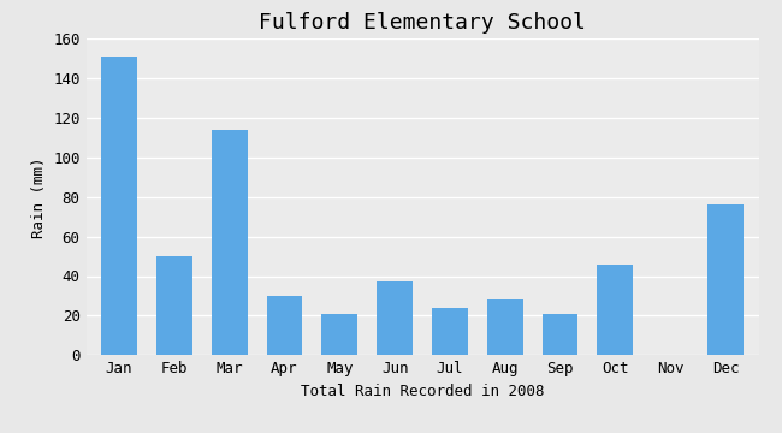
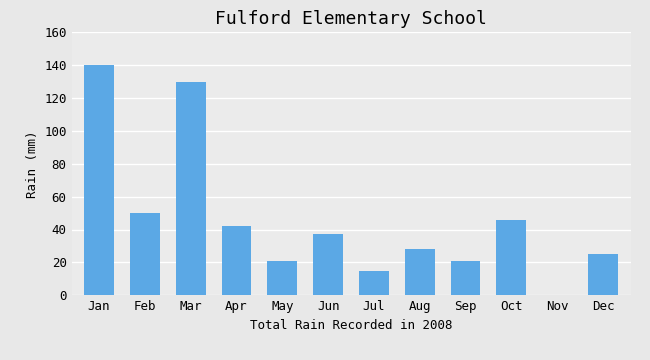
Jan: 151 -> 140
Mar: 114 -> 130
Apr: 30 -> 42
Jul: 24 -> 15
Dec: 76 -> 25
